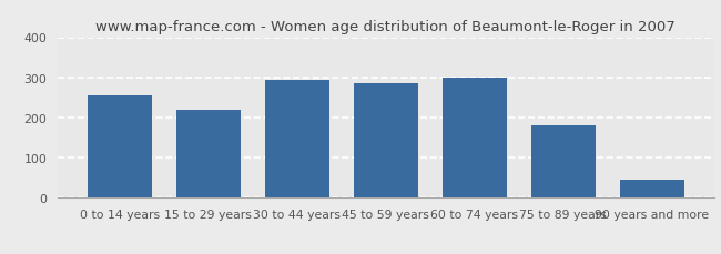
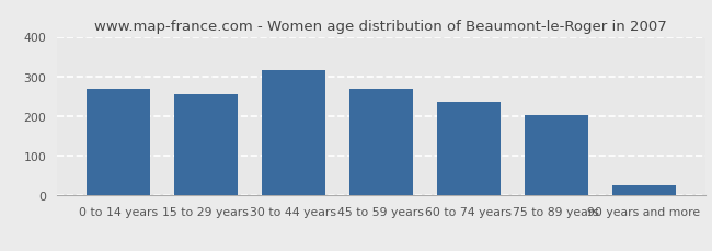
0 to 14 years: 255 -> 270
15 to 29 years: 220 -> 255
30 to 44 years: 295 -> 315
45 to 59 years: 285 -> 268
60 to 74 years: 300 -> 237
75 to 89 years: 180 -> 202
90 years and more: 45 -> 25
